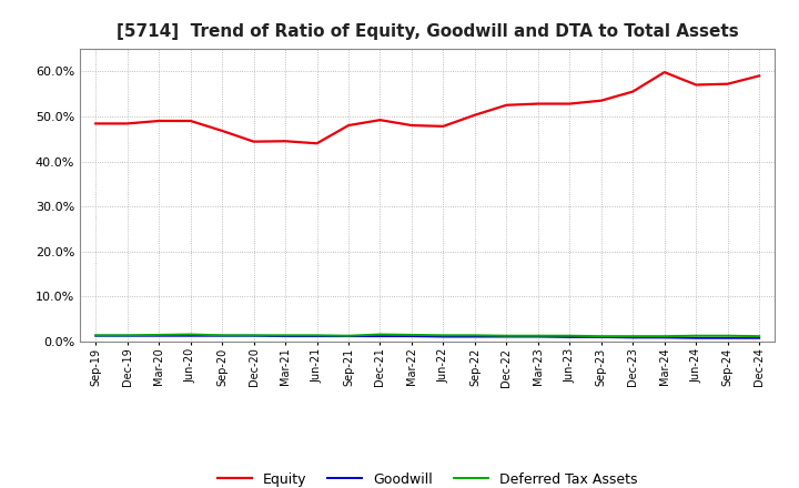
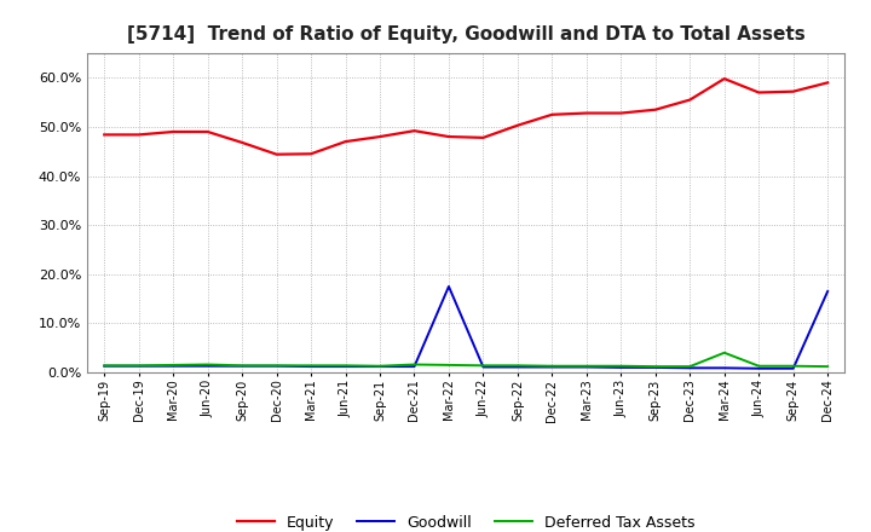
Equity/Jun-21: 44.0% -> 47.0%
Goodwill/Mar-22: 1.2% -> 17.5%
Deferred Tax Assets/Mar-24: 1.2% -> 4.0%
Goodwill/Dec-24: 0.8% -> 16.5%
